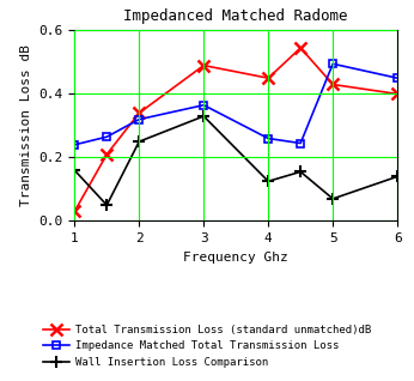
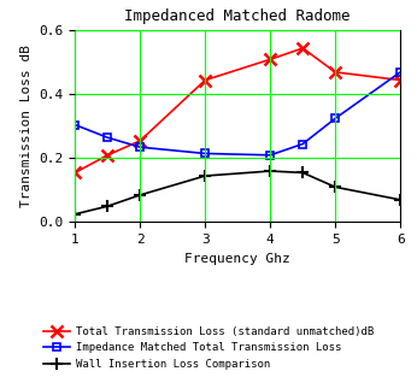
Total Transmission Loss (standard unmatched)dB/1: 0.030 -> 0.155
Impedance Matched Total Transmission Loss/1: 0.240 -> 0.305
Wall Insertion Loss Comparison/1: 0.160 -> 0.025
Total Transmission Loss (standard unmatched)dB/2: 0.340 -> 0.255
Impedance Matched Total Transmission Loss/2: 0.320 -> 0.235
Wall Insertion Loss Comparison/2: 0.250 -> 0.085
Total Transmission Loss (standard unmatched)dB/3: 0.490 -> 0.445
Impedance Matched Total Transmission Loss/3: 0.365 -> 0.215
Wall Insertion Loss Comparison/3: 0.330 -> 0.145
Total Transmission Loss (standard unmatched)dB/4: 0.450 -> 0.510
Impedance Matched Total Transmission Loss/4: 0.260 -> 0.210
Wall Insertion Loss Comparison/4: 0.125 -> 0.160
Total Transmission Loss (standard unmatched)dB/5: 0.430 -> 0.470
Impedance Matched Total Transmission Loss/5: 0.495 -> 0.325
Wall Insertion Loss Comparison/5: 0.070 -> 0.110
Total Transmission Loss (standard unmatched)dB/6: 0.400 -> 0.445
Impedance Matched Total Transmission Loss/6: 0.450 -> 0.470
Wall Insertion Loss Comparison/6: 0.140 -> 0.070
